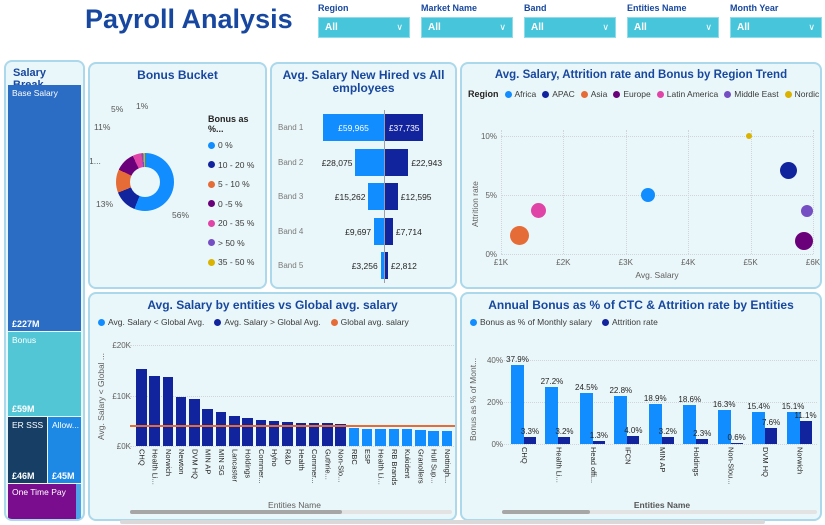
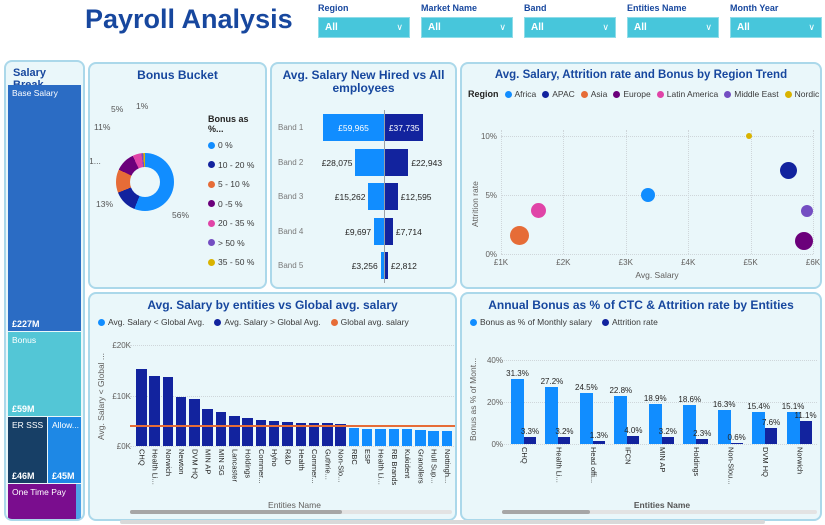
Annual Bonus as % of CTC & Attrition rate by Entities/Bonus as % of Monthly salary/CHQ: 37.9% -> 31.3%
